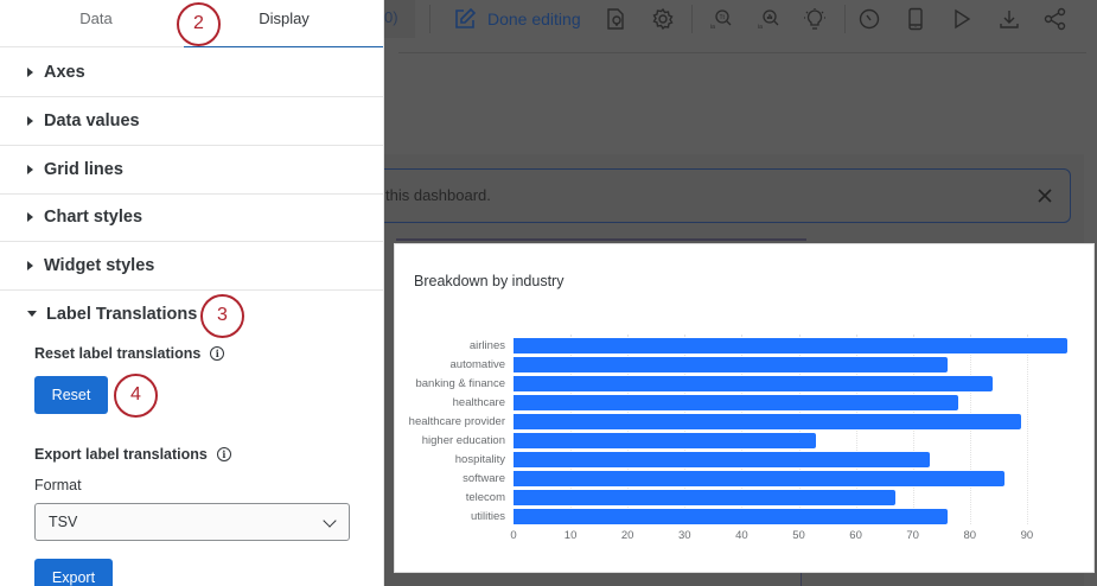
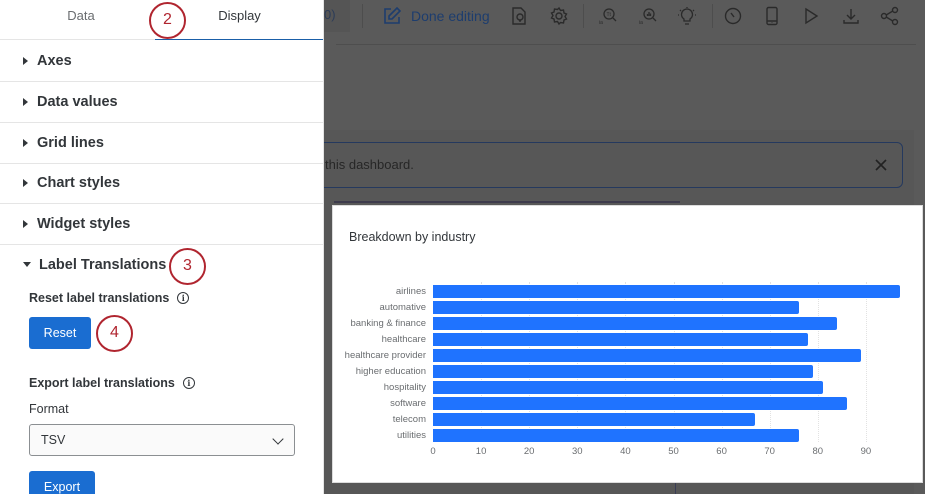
higher education: 53 -> 79
hospitality: 73 -> 81
